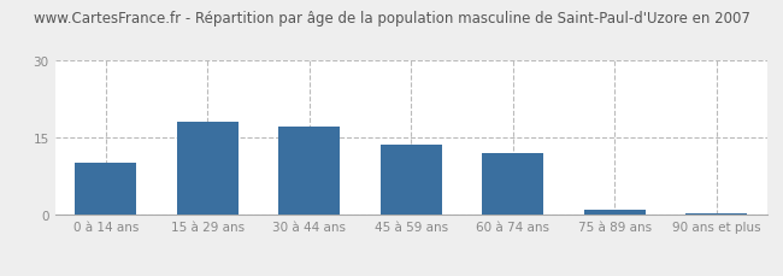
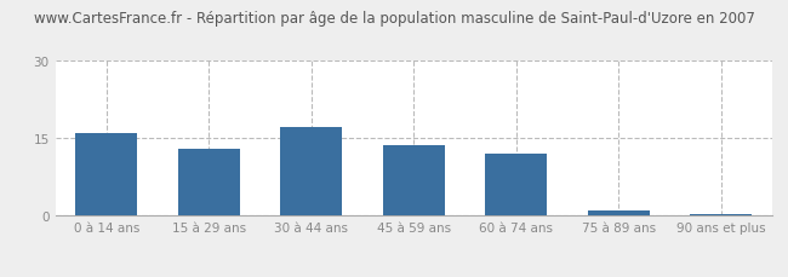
0 à 14 ans: 10.0 -> 16.0
15 à 29 ans: 18.0 -> 13.0
